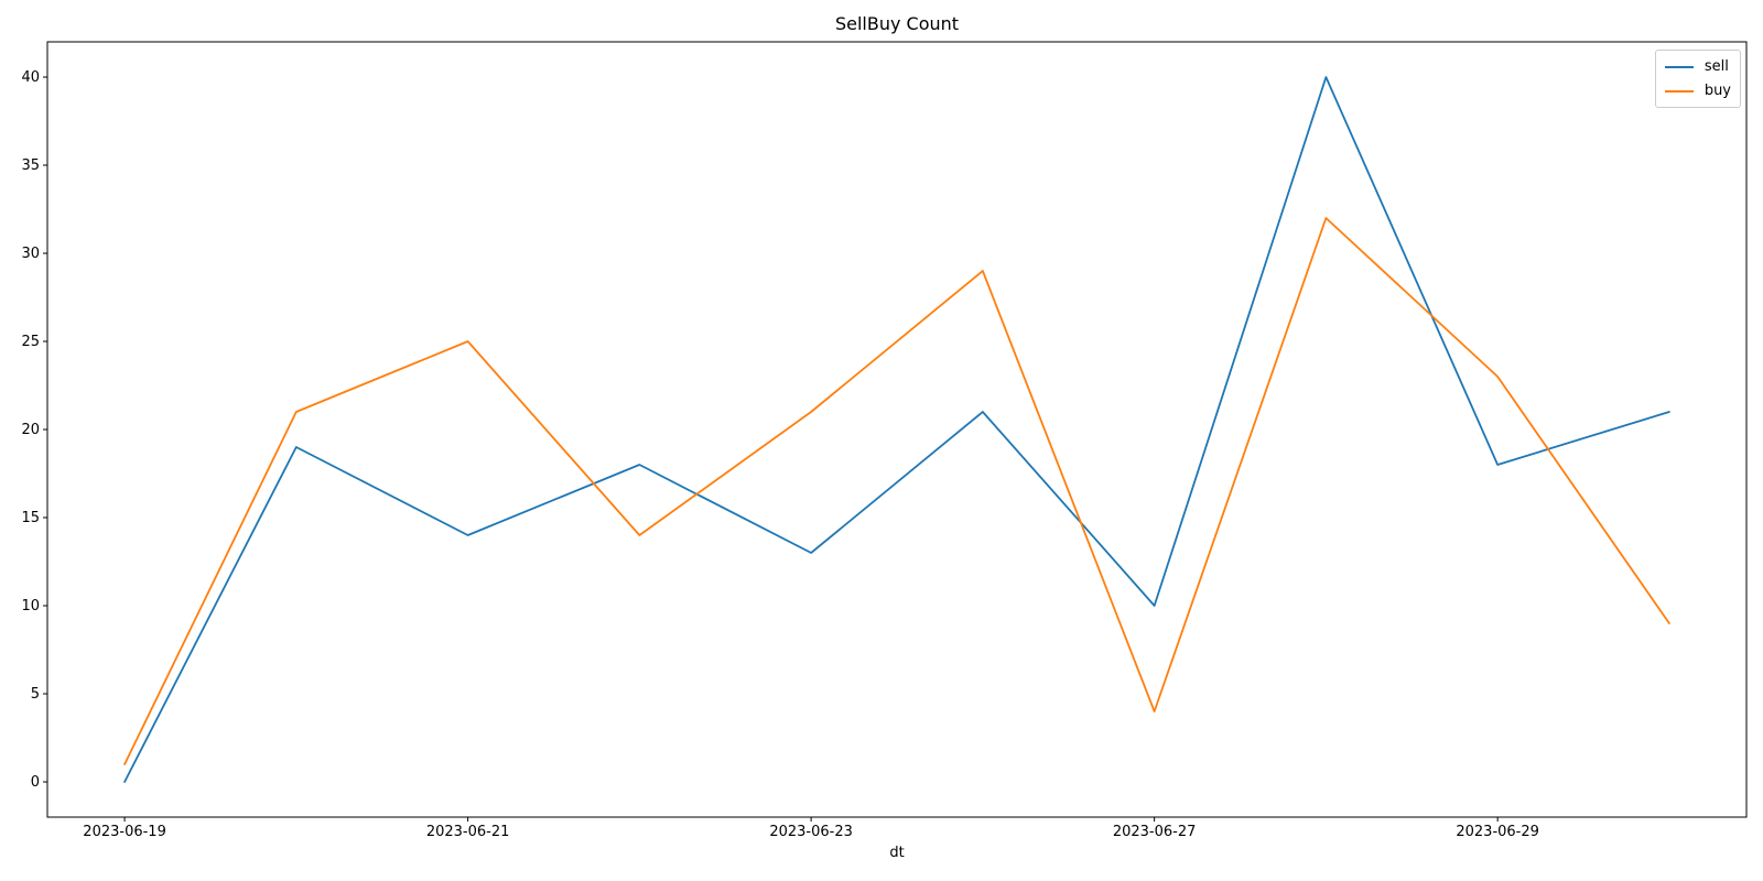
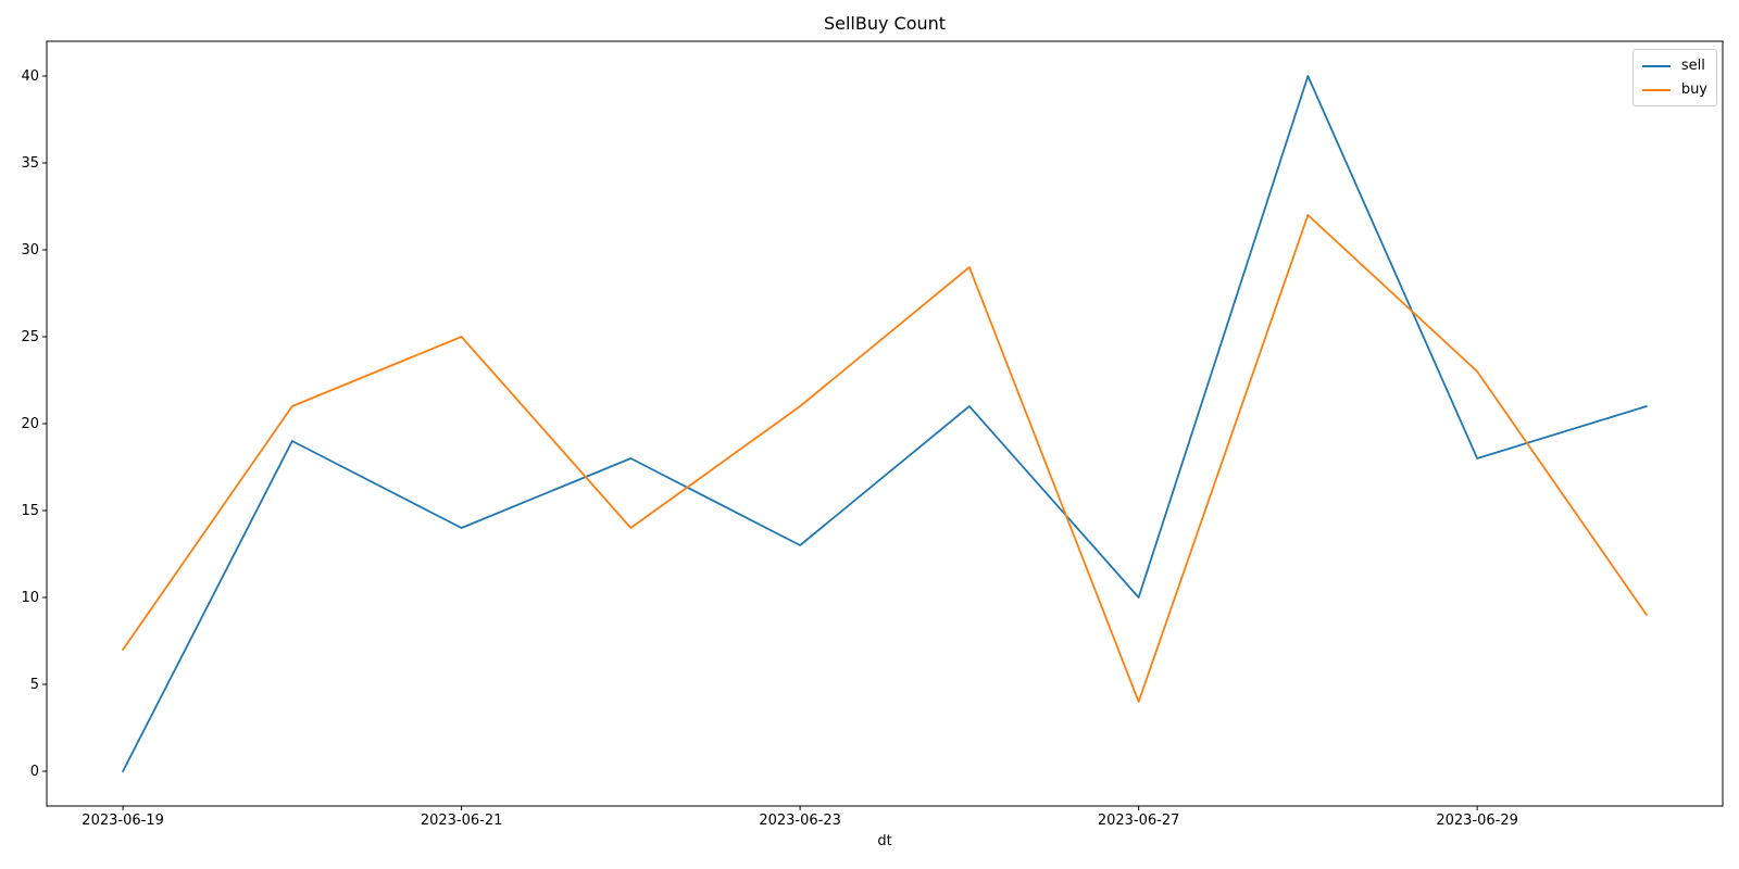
buy/0: 1 -> 7
